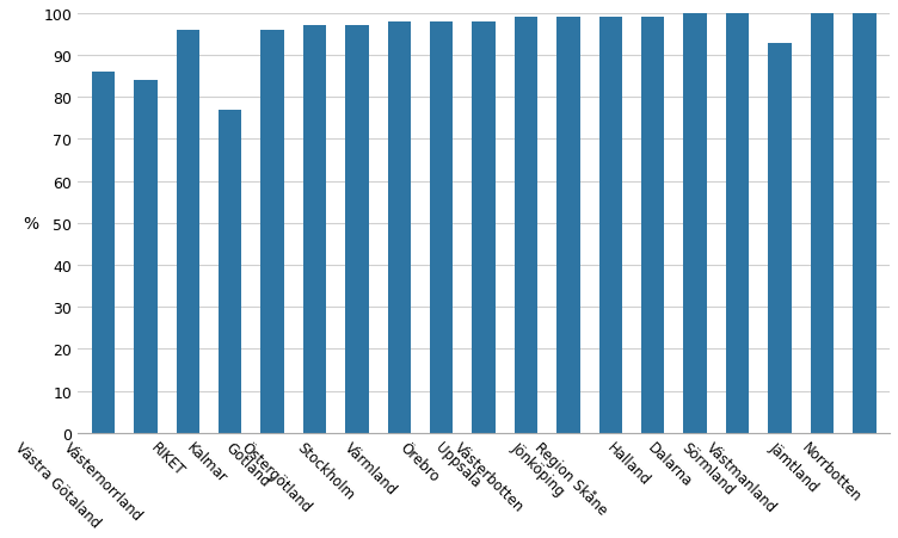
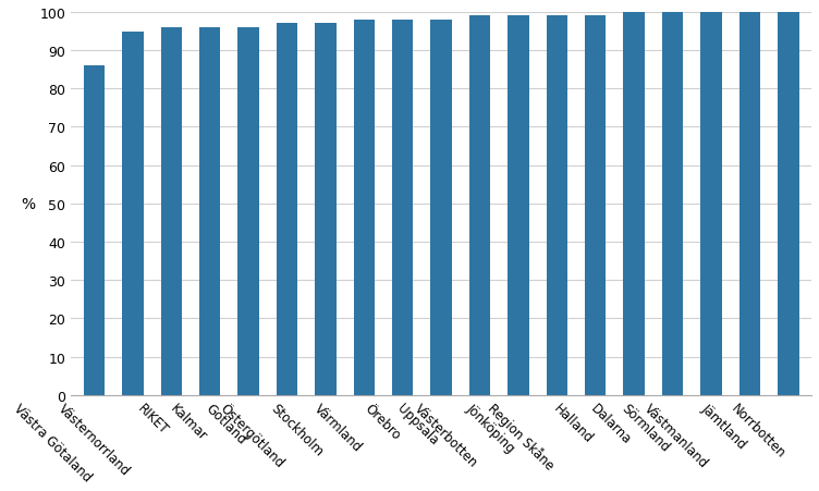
Västernorrland: 84 -> 95
Kalmar: 77 -> 96
Västmanland: 93 -> 100
